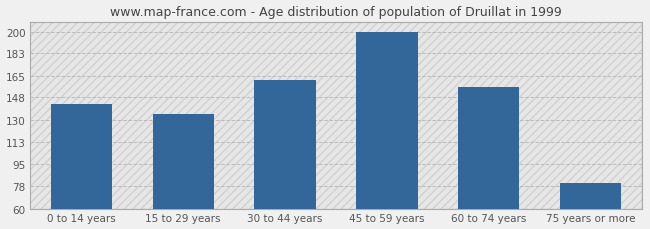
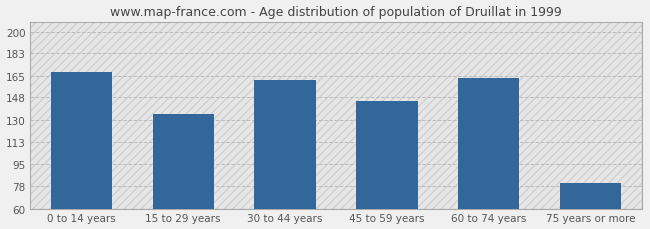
0 to 14 years: 143 -> 168
45 to 59 years: 200 -> 145
60 to 74 years: 156 -> 163
